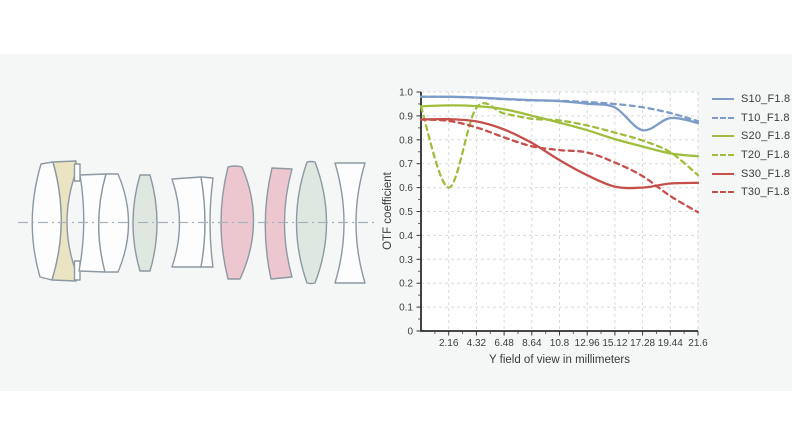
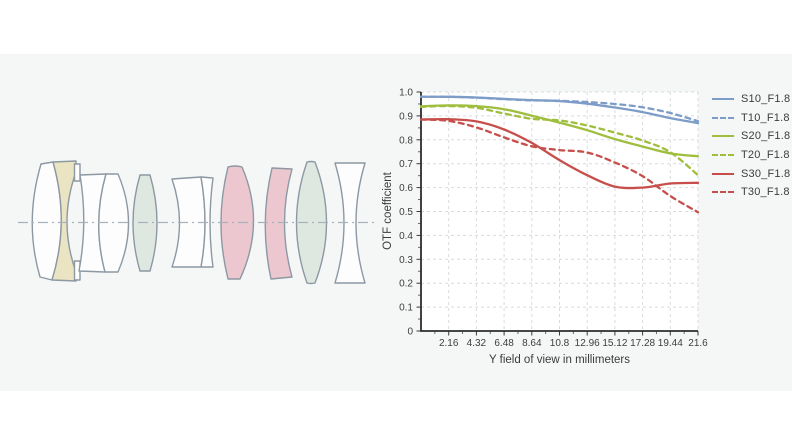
T20_F1.8/2.16: 0.60 -> 0.94
S10_F1.8/17.28: 0.84 -> 0.92
